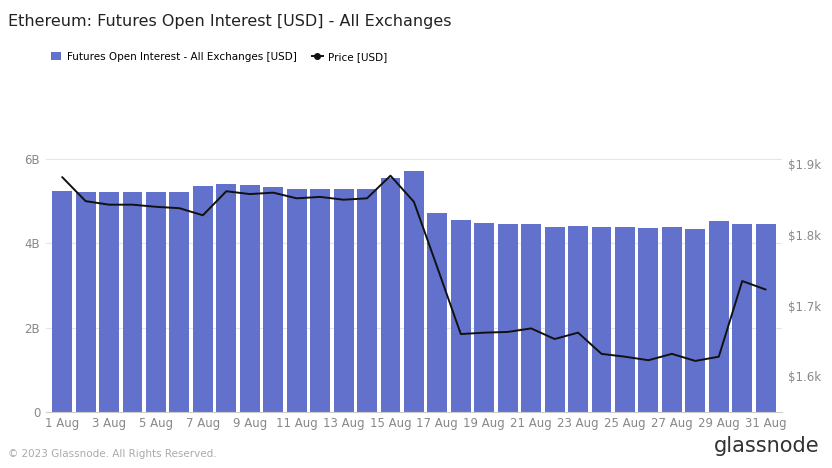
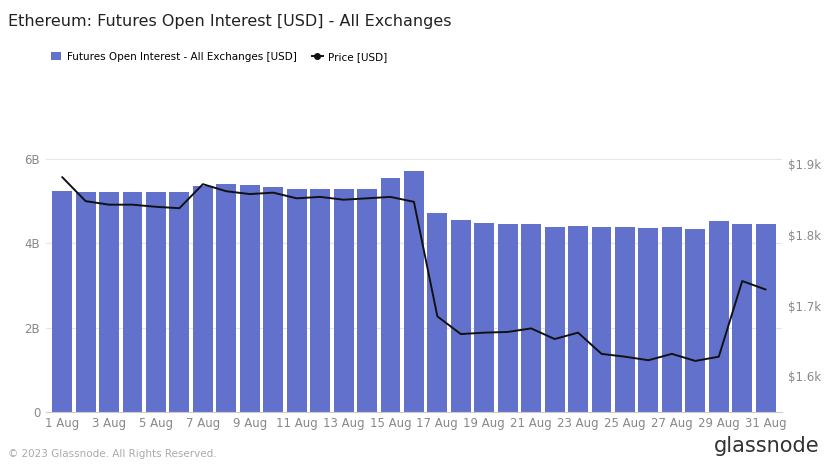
Price [USD]/7 Aug: $1.828k -> $1.872k
Price [USD]/15 Aug: $1.884k -> $1.854k
Price [USD]/17 Aug: $1.754k -> $1.685k
